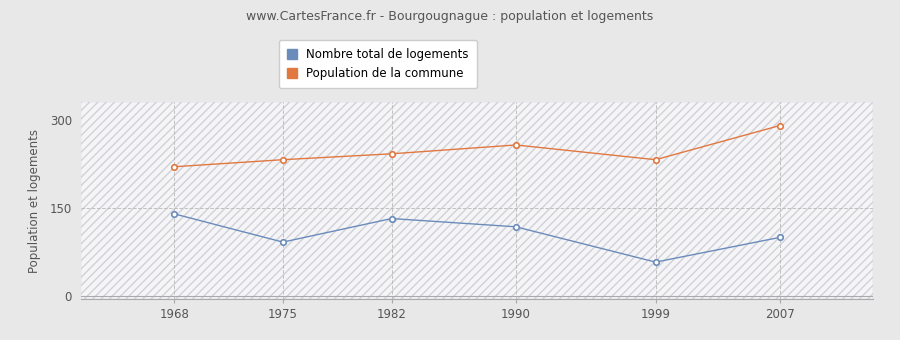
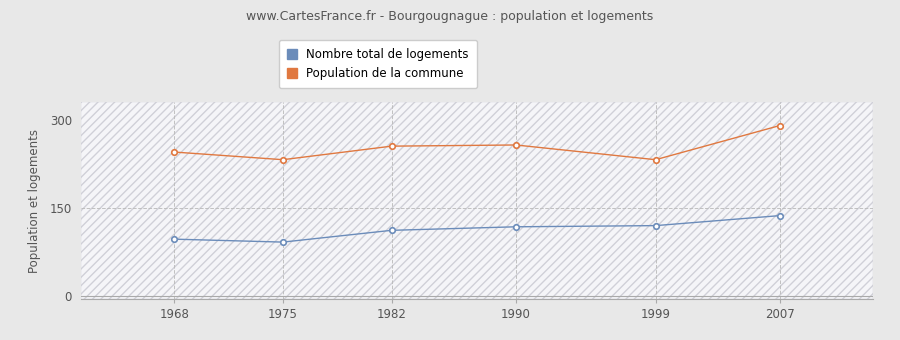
Nombre total de logements/1968: 140 -> 97
Population de la commune/1968: 220 -> 245
Nombre total de logements/1982: 132 -> 112
Population de la commune/1982: 242 -> 255
Nombre total de logements/1999: 58 -> 120
Nombre total de logements/2007: 100 -> 137
